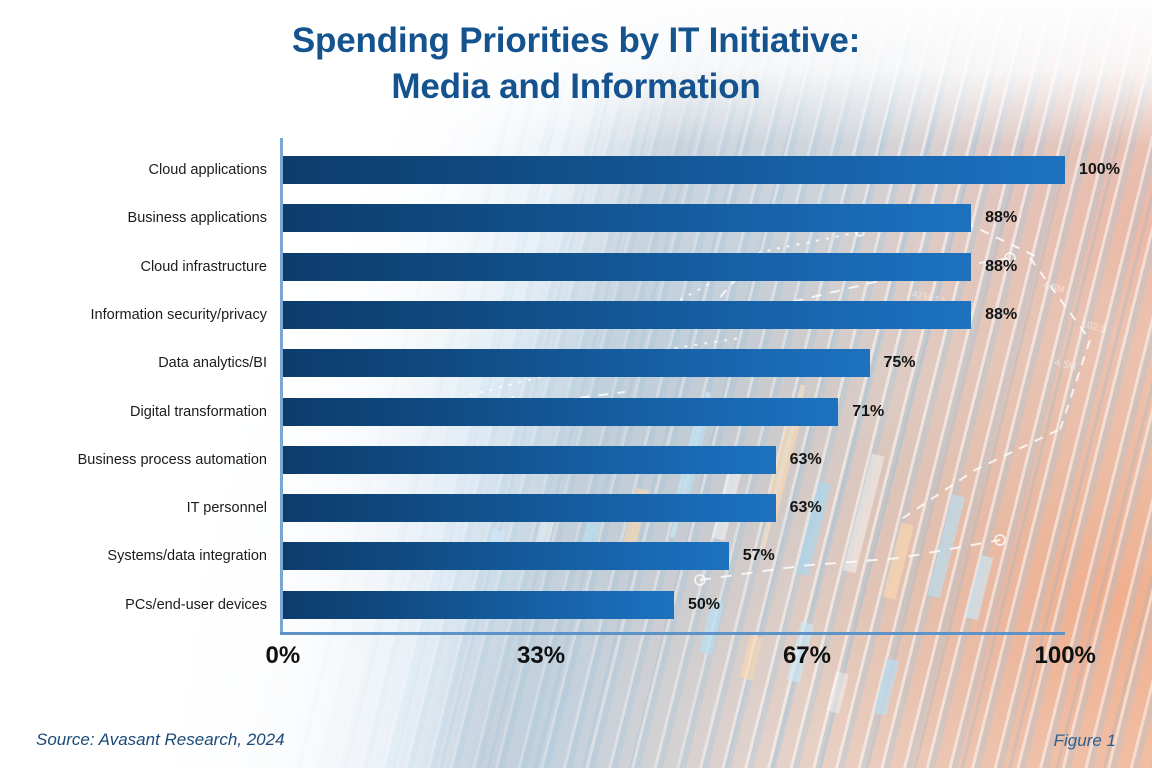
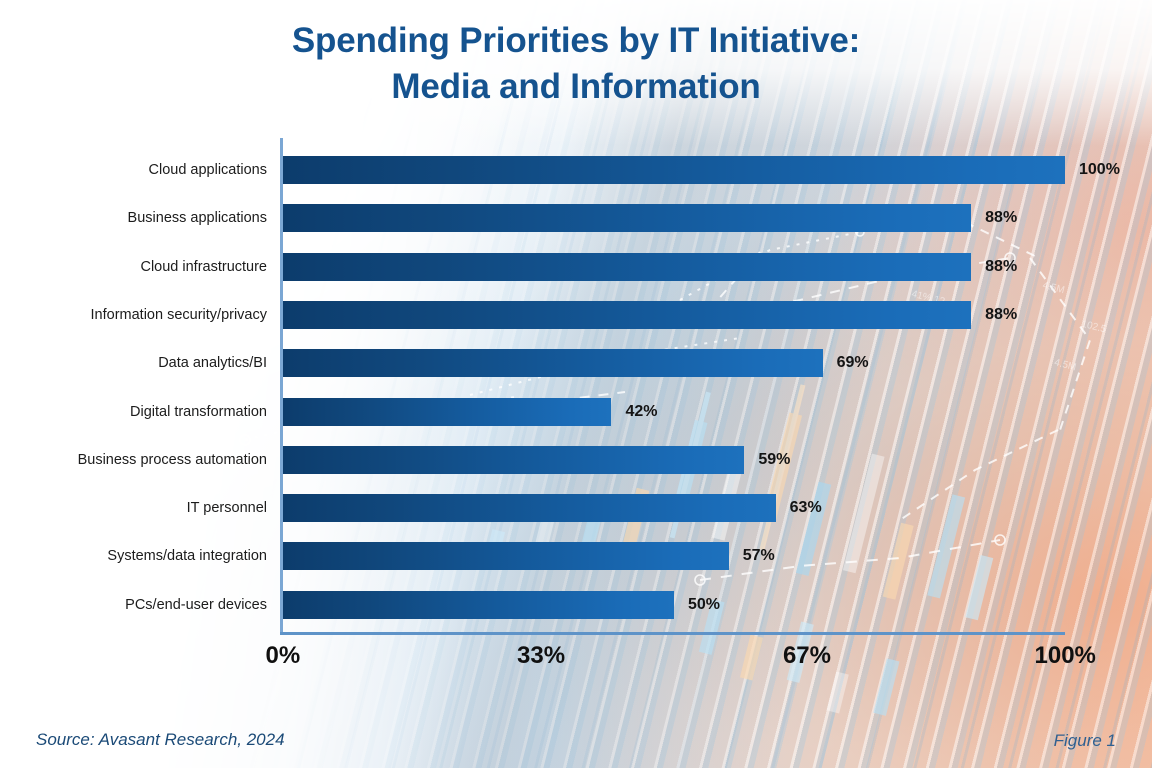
Data analytics/BI: 75% -> 69%
Digital transformation: 71% -> 42%
Business process automation: 63% -> 59%
